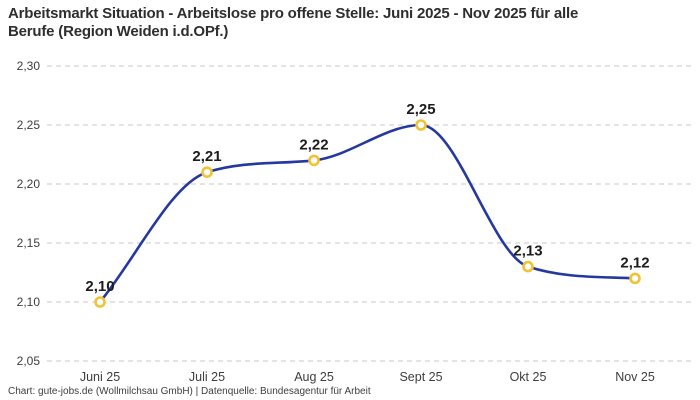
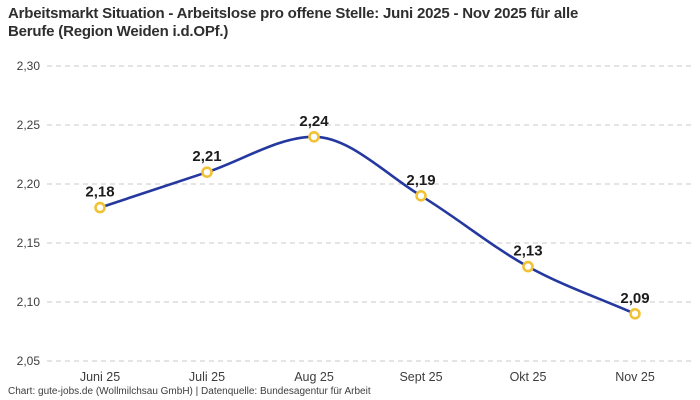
Juni 25: 2,10 -> 2,18
Aug 25: 2,22 -> 2,24
Sept 25: 2,25 -> 2,19
Nov 25: 2,12 -> 2,09
